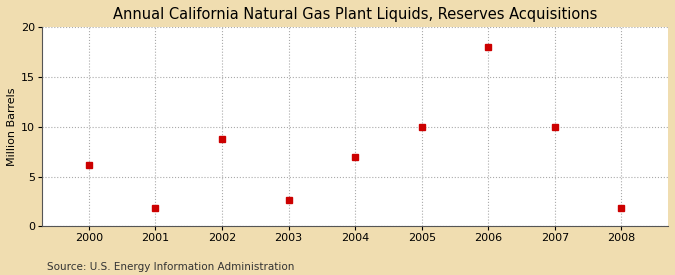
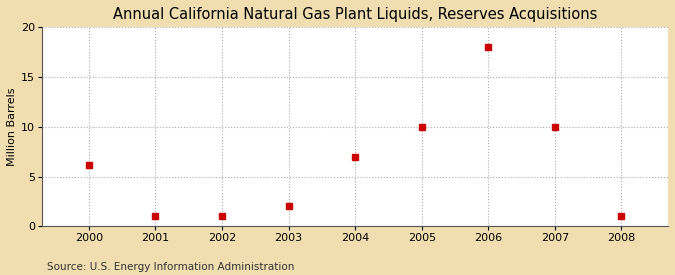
2001: 1.8 -> 1.0
2002: 8.8 -> 1.0
2003: 2.6 -> 2.0
2008: 1.8 -> 1.0
